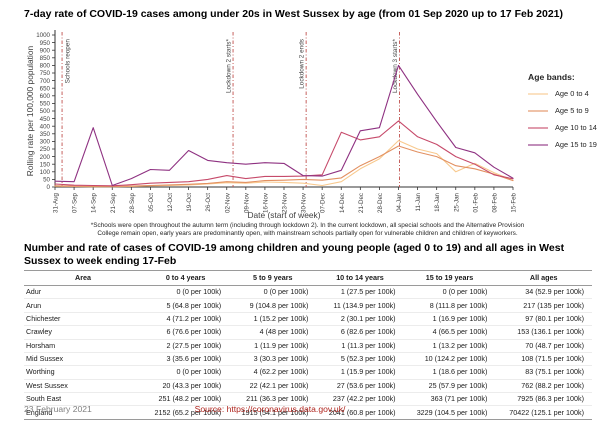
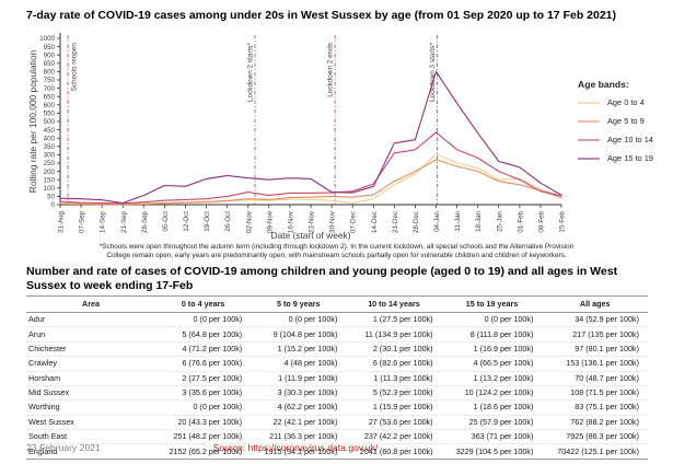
Age 15 to 19/14-Sep: 390 -> 30
Age 15 to 19/19-Oct: 240 -> 160
Age 10 to 14/14-Dec: 360 -> 120
Age 0 to 4/25-Jan: 100 -> 150
